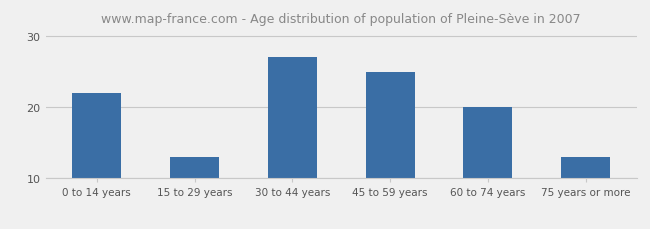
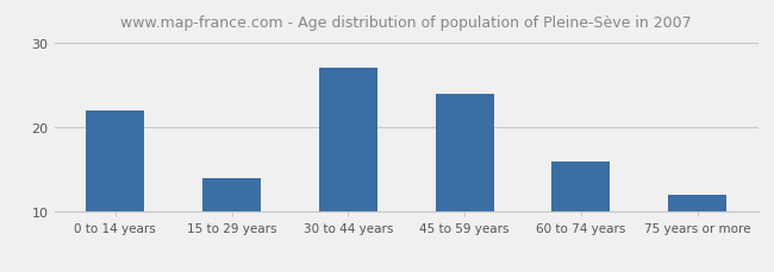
15 to 29 years: 13 -> 14
45 to 59 years: 25 -> 24
60 to 74 years: 20 -> 16
75 years or more: 13 -> 12
